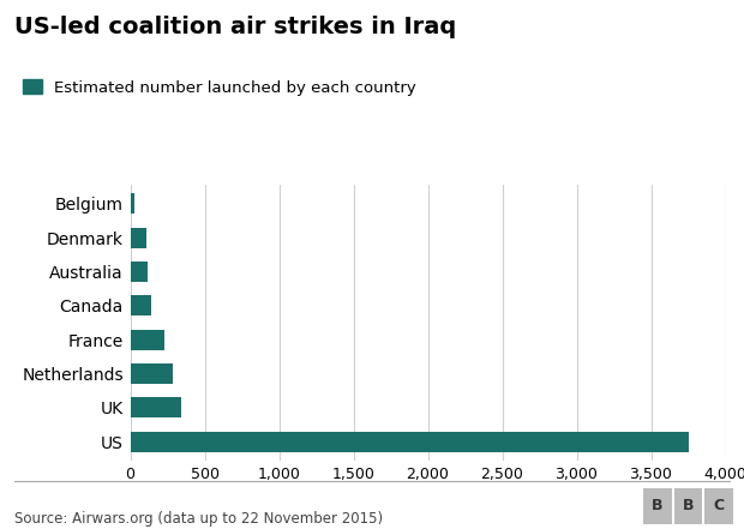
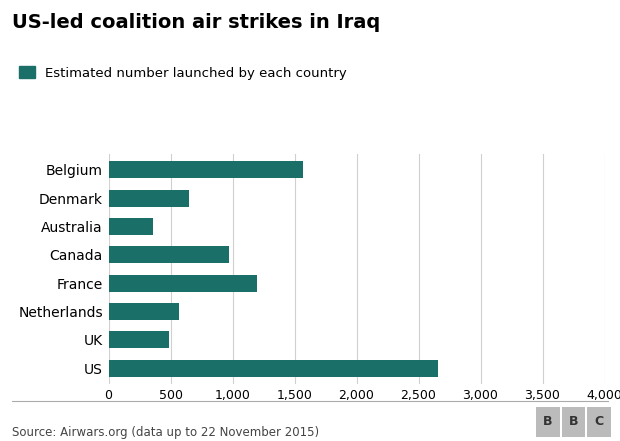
Belgium: 30 -> 1,570
Denmark: 100 -> 650
Australia: 120 -> 360
Canada: 140 -> 970
France: 230 -> 1,200
Netherlands: 280 -> 570
UK: 340 -> 490
US: 3,750 -> 2,660
